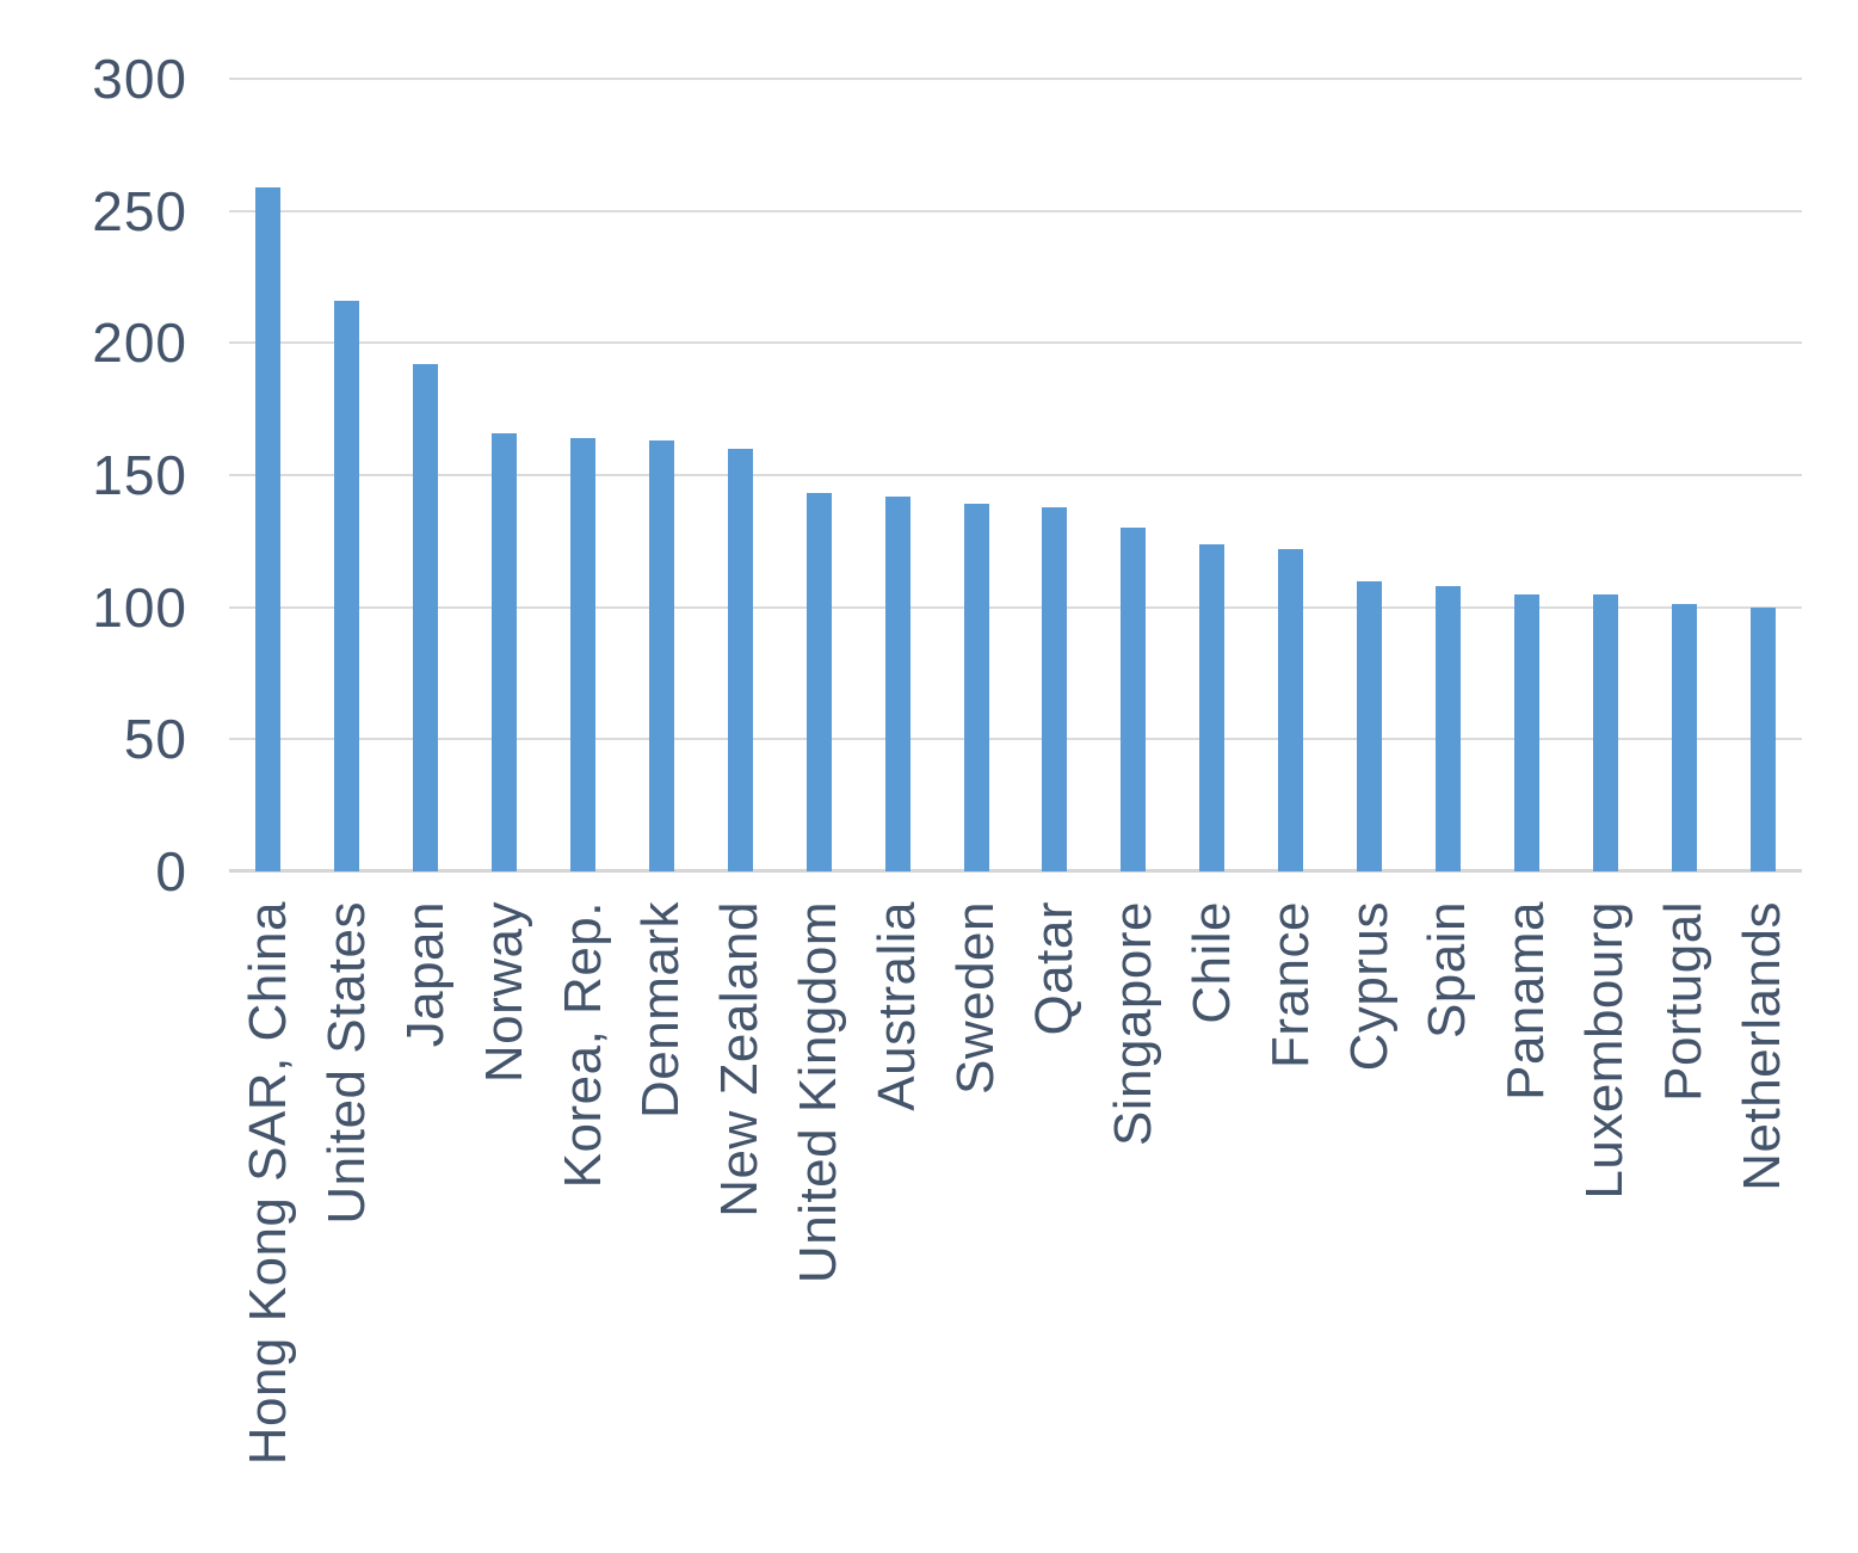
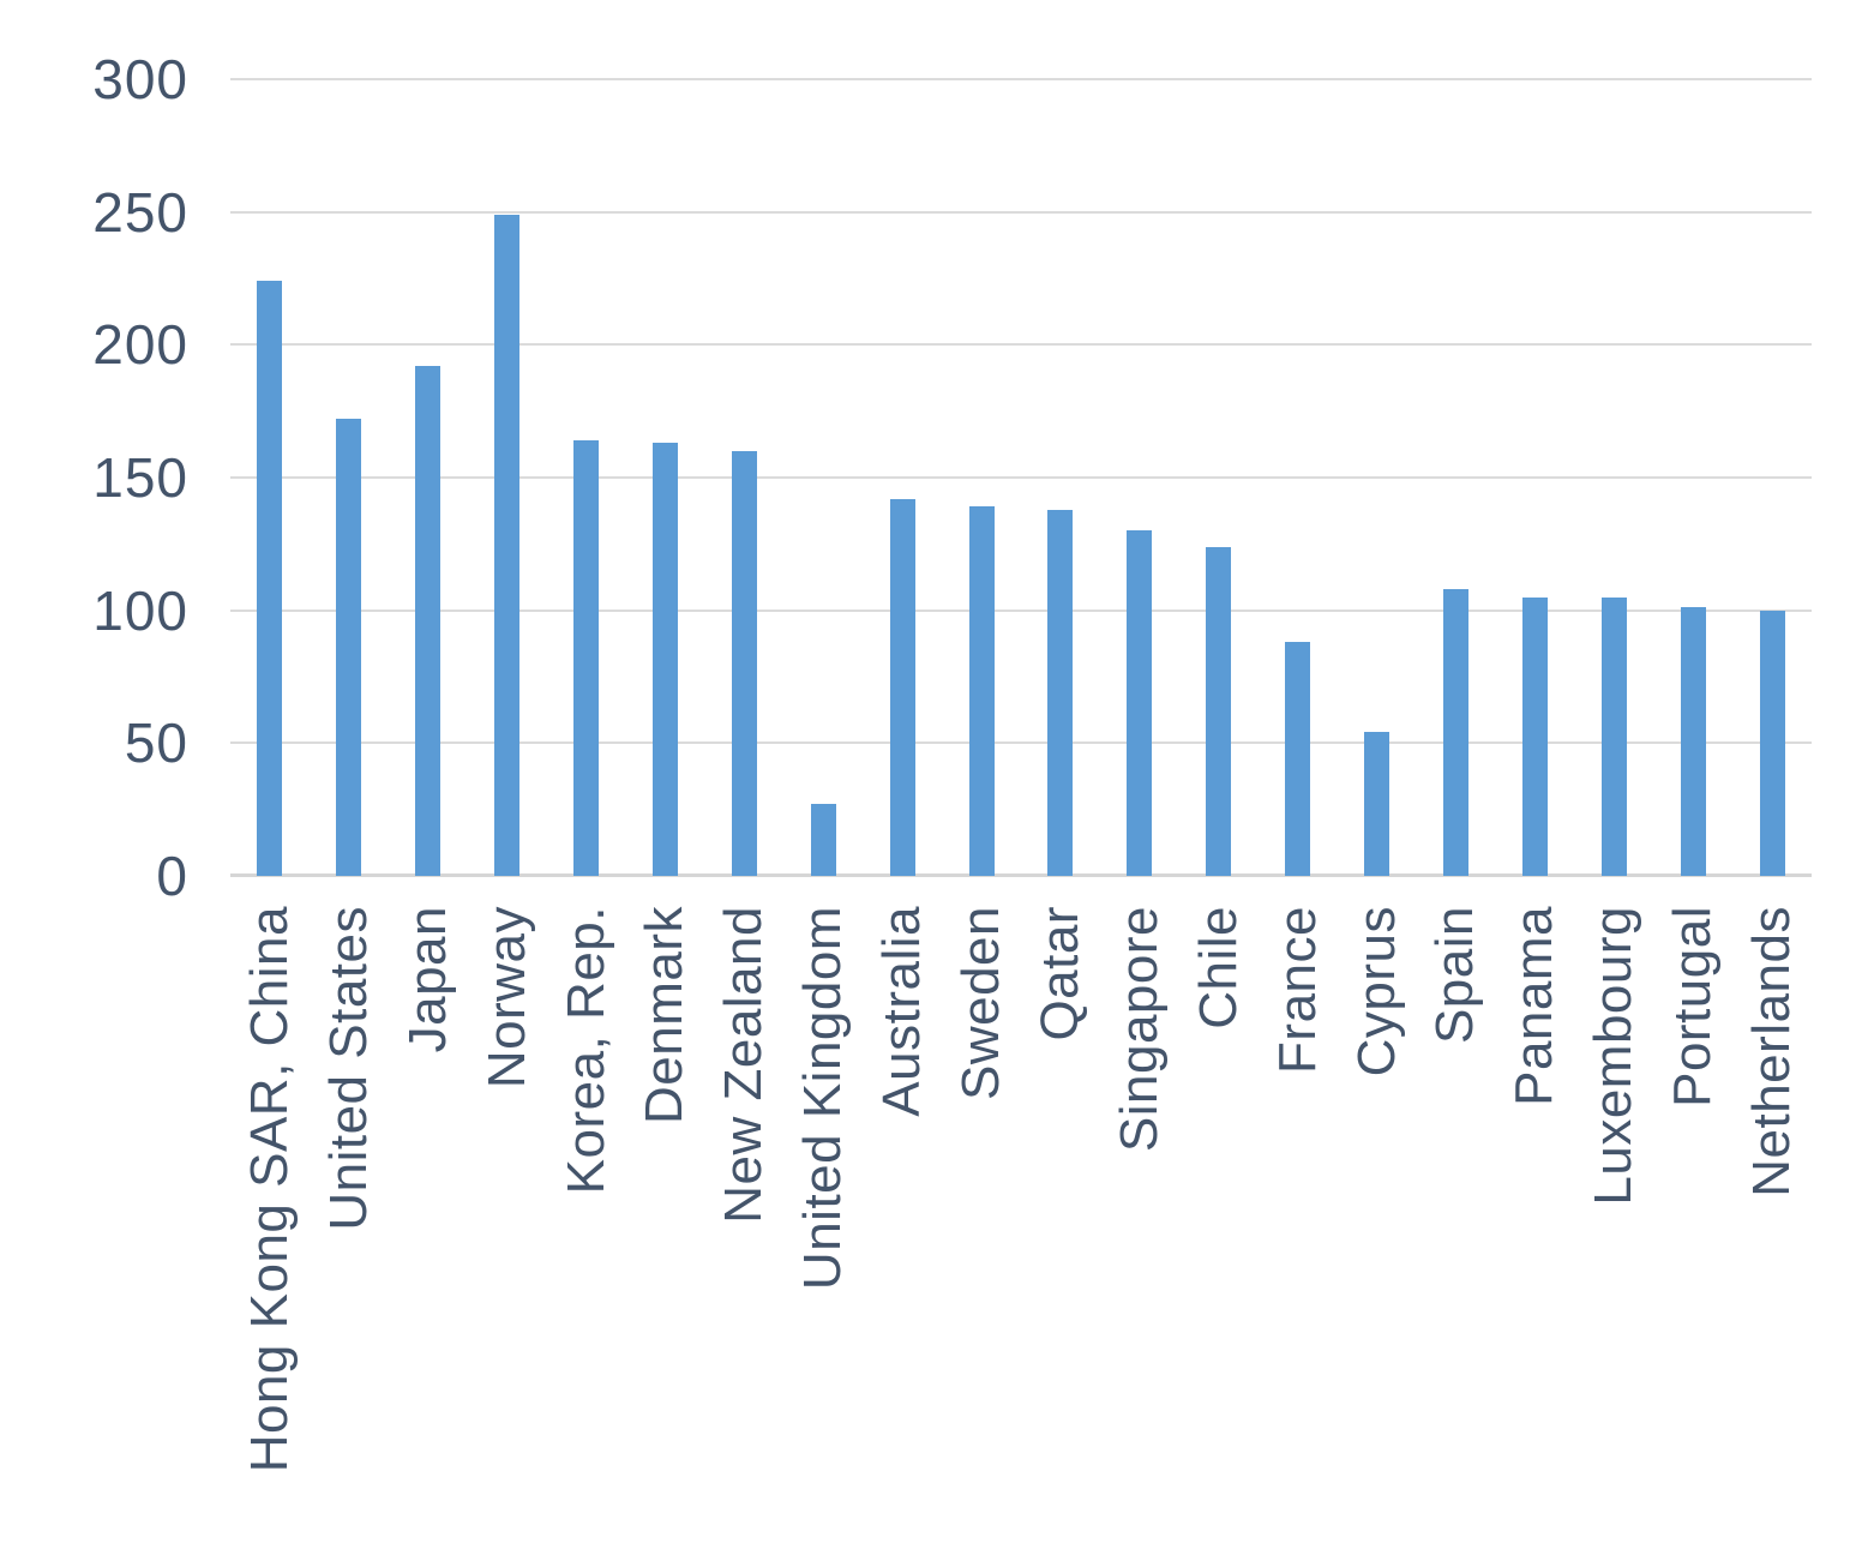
Hong Kong SAR, China: 259 -> 224
United States: 216 -> 172
Norway: 166 -> 249
United Kingdom: 143 -> 27
France: 122 -> 88
Cyprus: 110 -> 54
